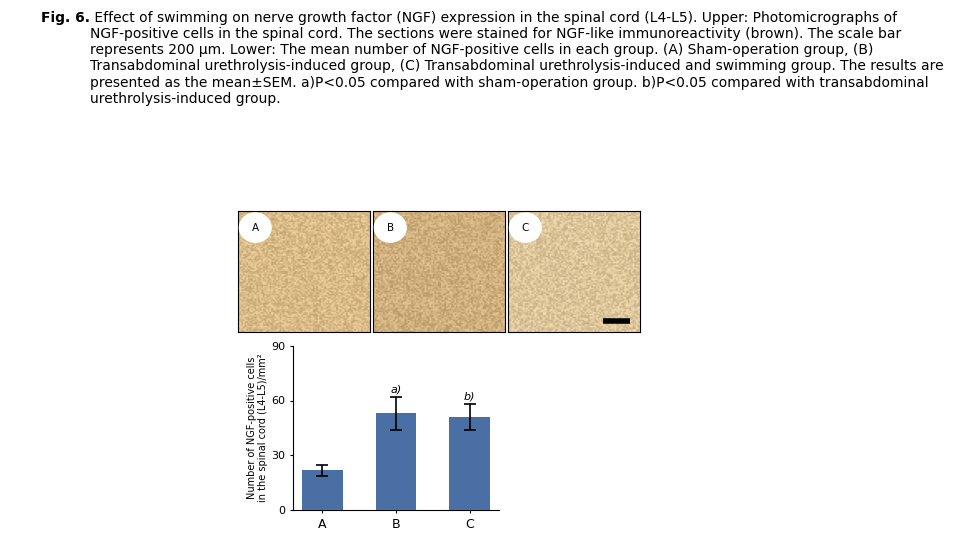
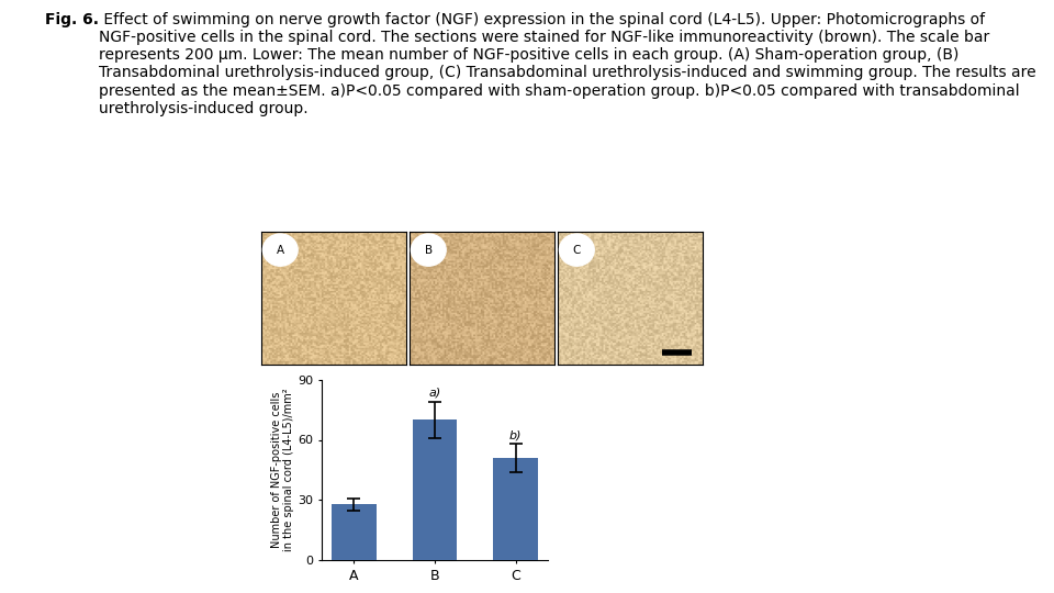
A: 22 -> 28
B: 53 -> 70
